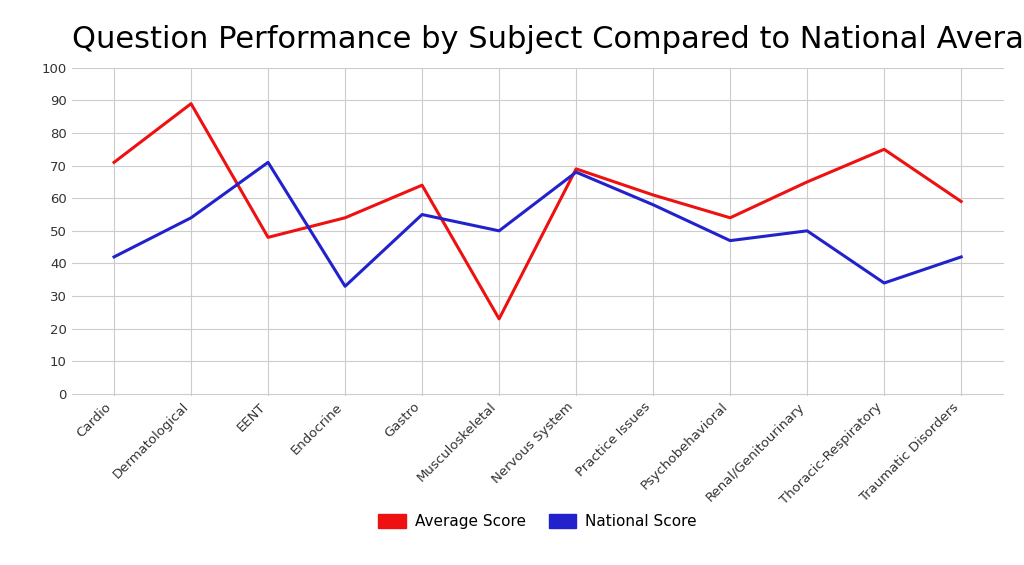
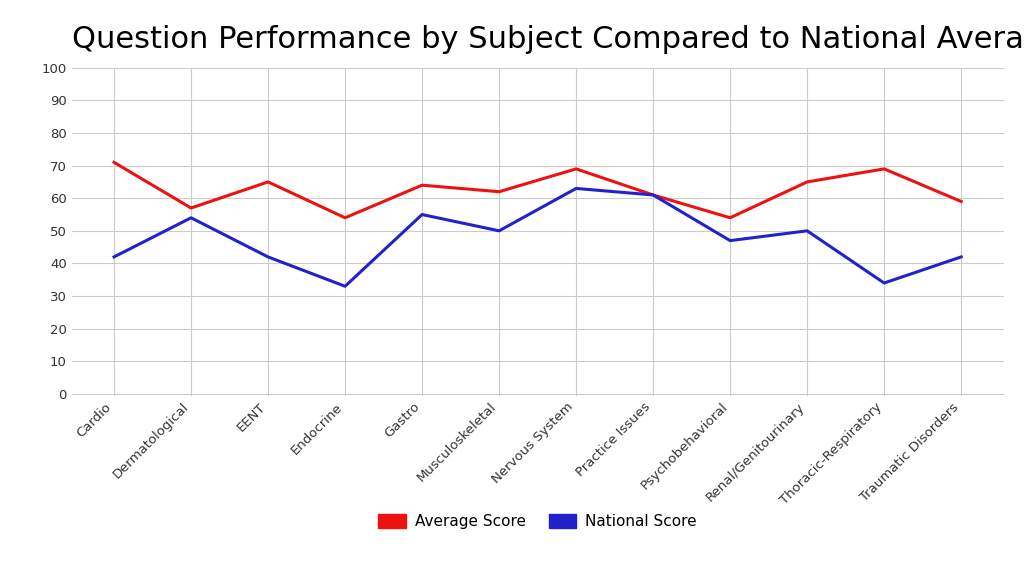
Average Score/Dermatological: 89 -> 57
Average Score/EENT: 48 -> 65
National Score/EENT: 71 -> 42
Average Score/Musculoskeletal: 23 -> 62
National Score/Nervous System: 68 -> 63
National Score/Practice Issues: 58 -> 61
Average Score/Thoracic-Respiratory: 75 -> 69
